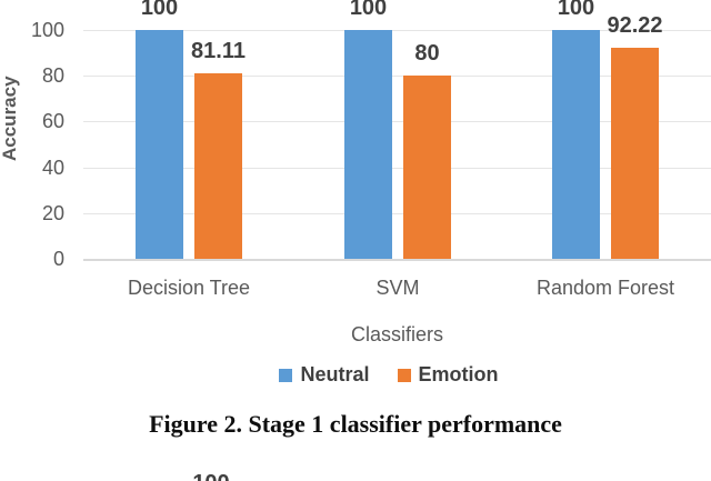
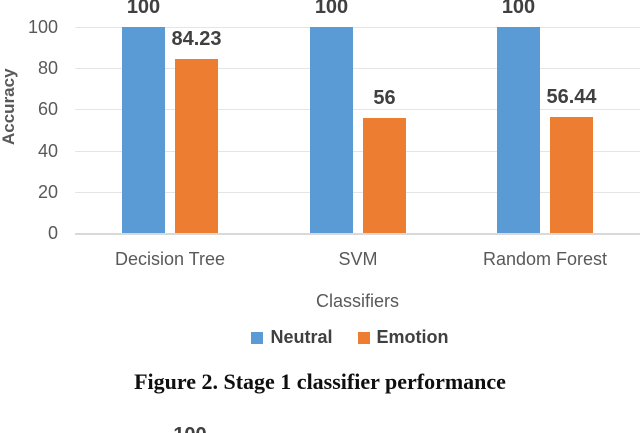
Emotion/Decision Tree: 81.11 -> 84.23
Emotion/SVM: 80 -> 56
Emotion/Random Forest: 92.22 -> 56.44
